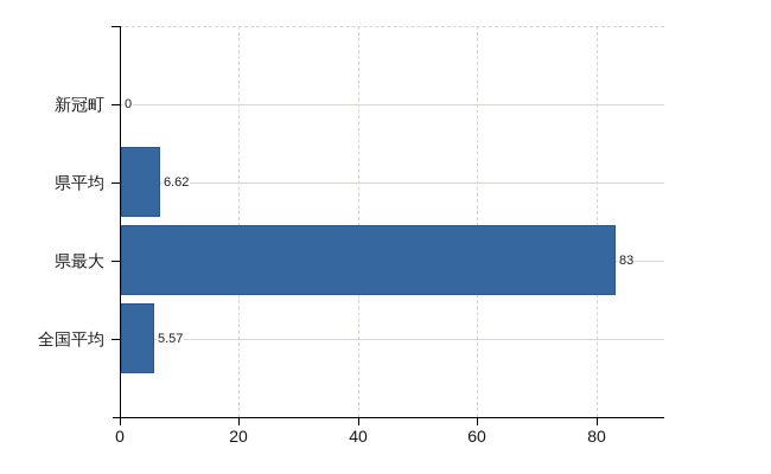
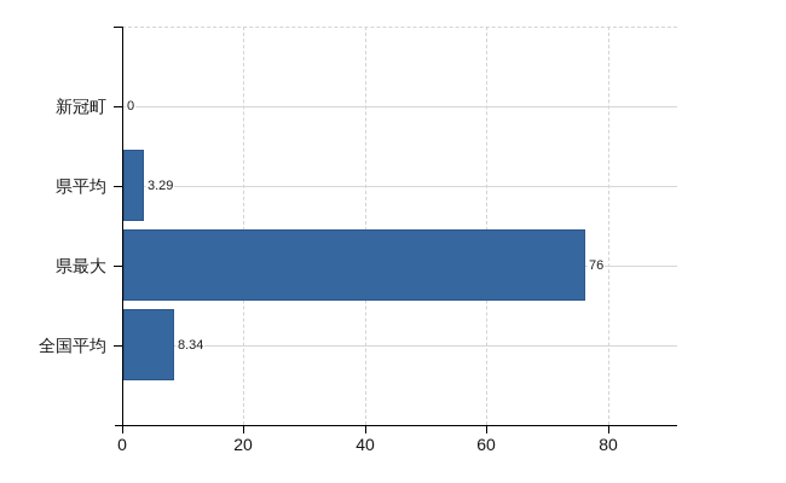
県平均: 6.62 -> 3.29
県最大: 83 -> 76
全国平均: 5.57 -> 8.34
